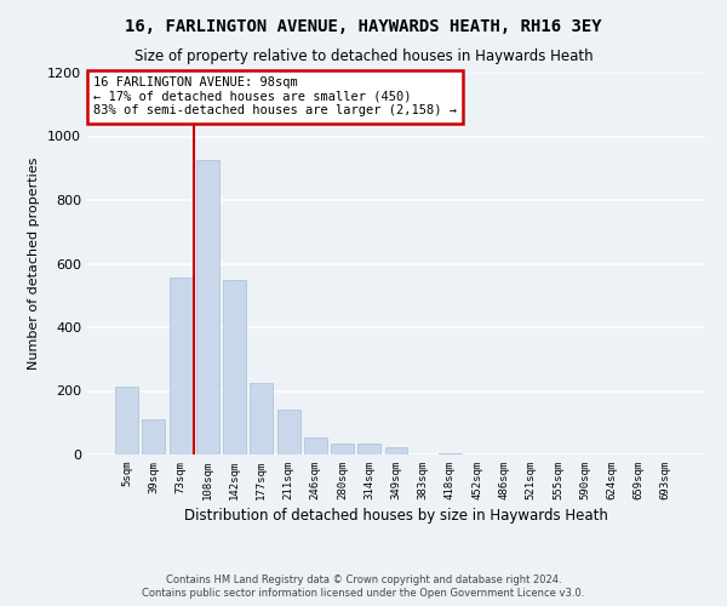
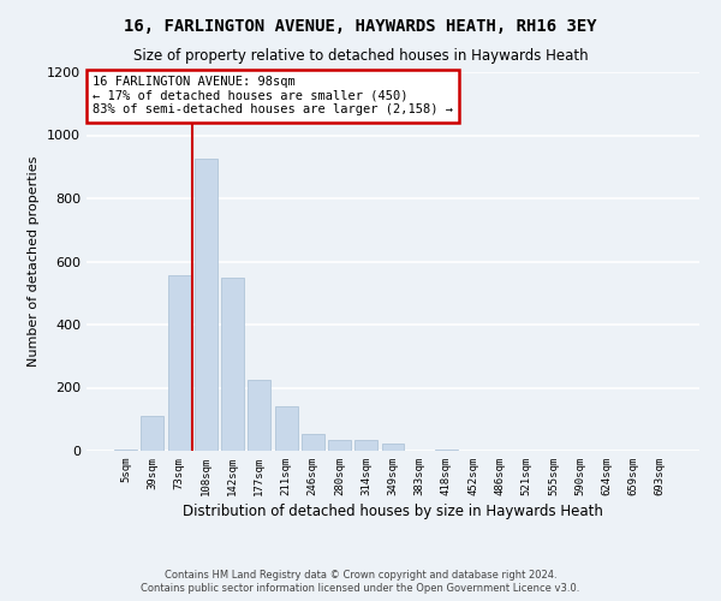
5sqm: 215 -> 5
